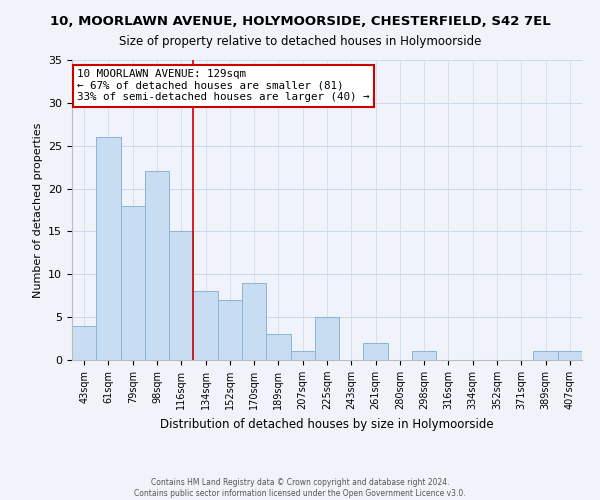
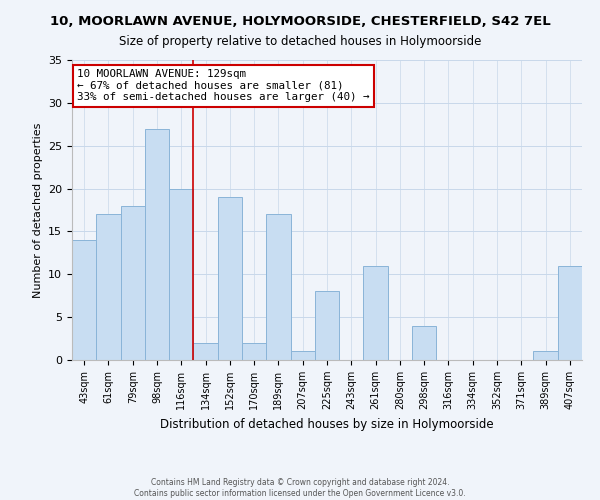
43sqm: 4 -> 14
61sqm: 26 -> 17
98sqm: 22 -> 27
116sqm: 15 -> 20
134sqm: 8 -> 2
152sqm: 7 -> 19
170sqm: 9 -> 2
189sqm: 3 -> 17
225sqm: 5 -> 8
261sqm: 2 -> 11
298sqm: 1 -> 4
407sqm: 1 -> 11
